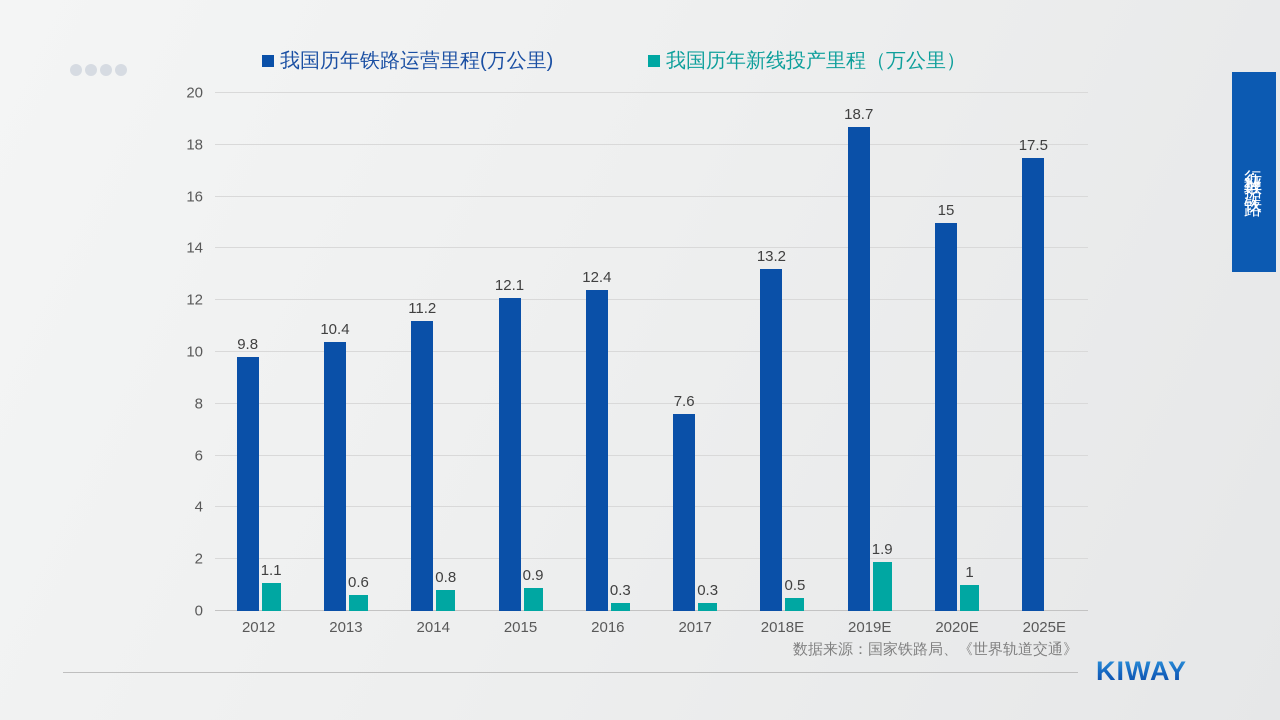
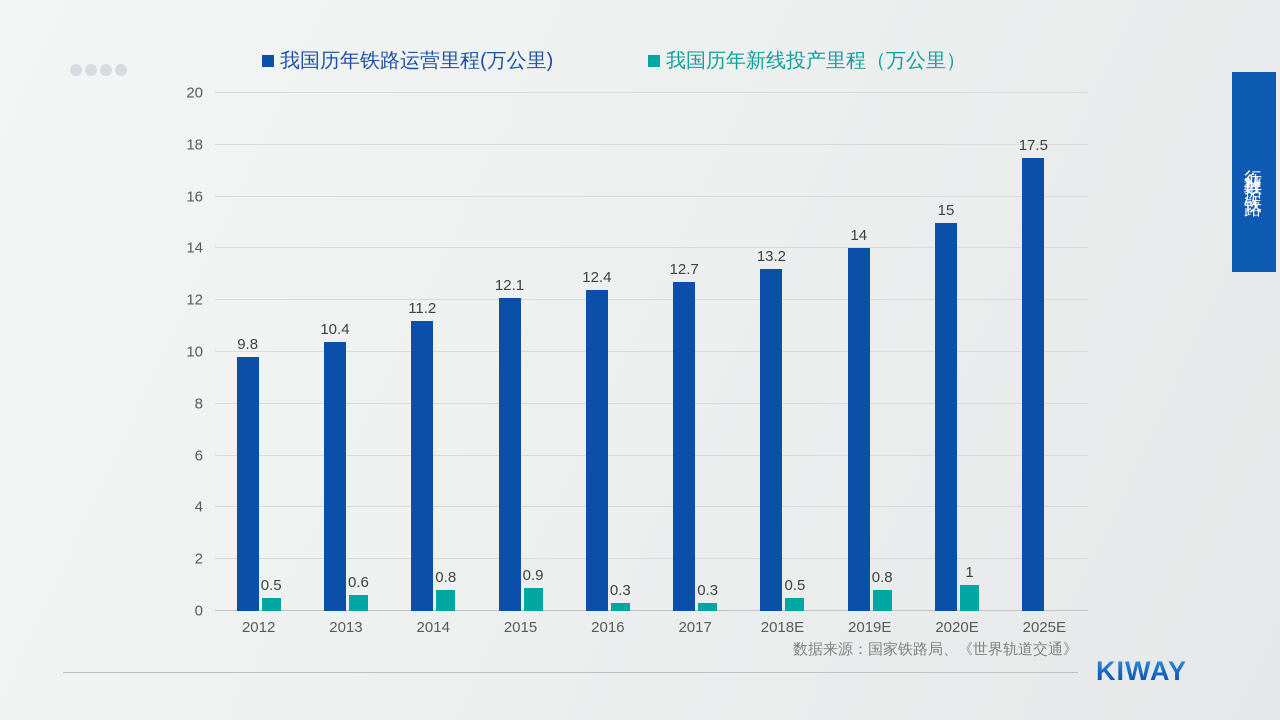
我国历年新线投产里程（万公里）/2012: 1.1 -> 0.5
我国历年铁路运营里程(万公里)/2017: 7.6 -> 12.7
我国历年铁路运营里程(万公里)/2019E: 18.7 -> 14
我国历年新线投产里程（万公里）/2019E: 1.9 -> 0.8
